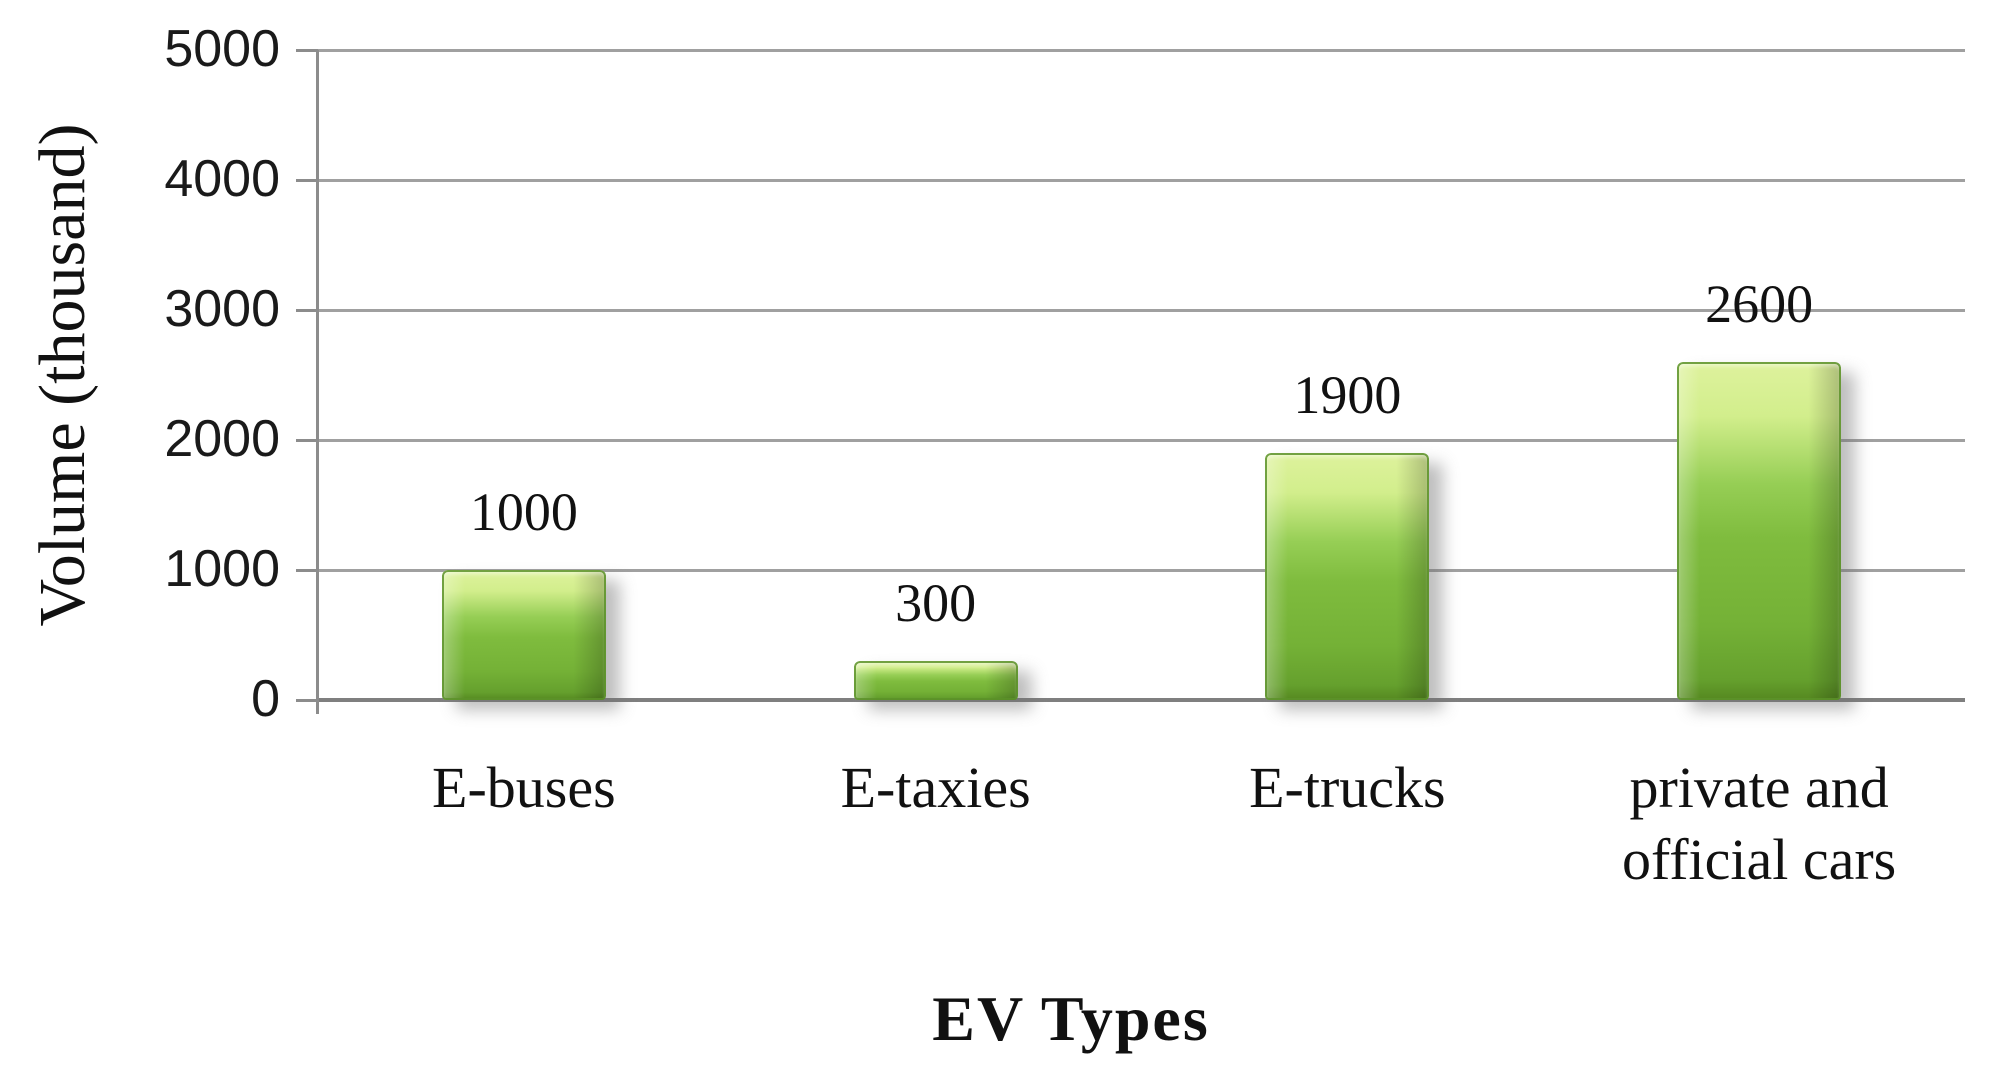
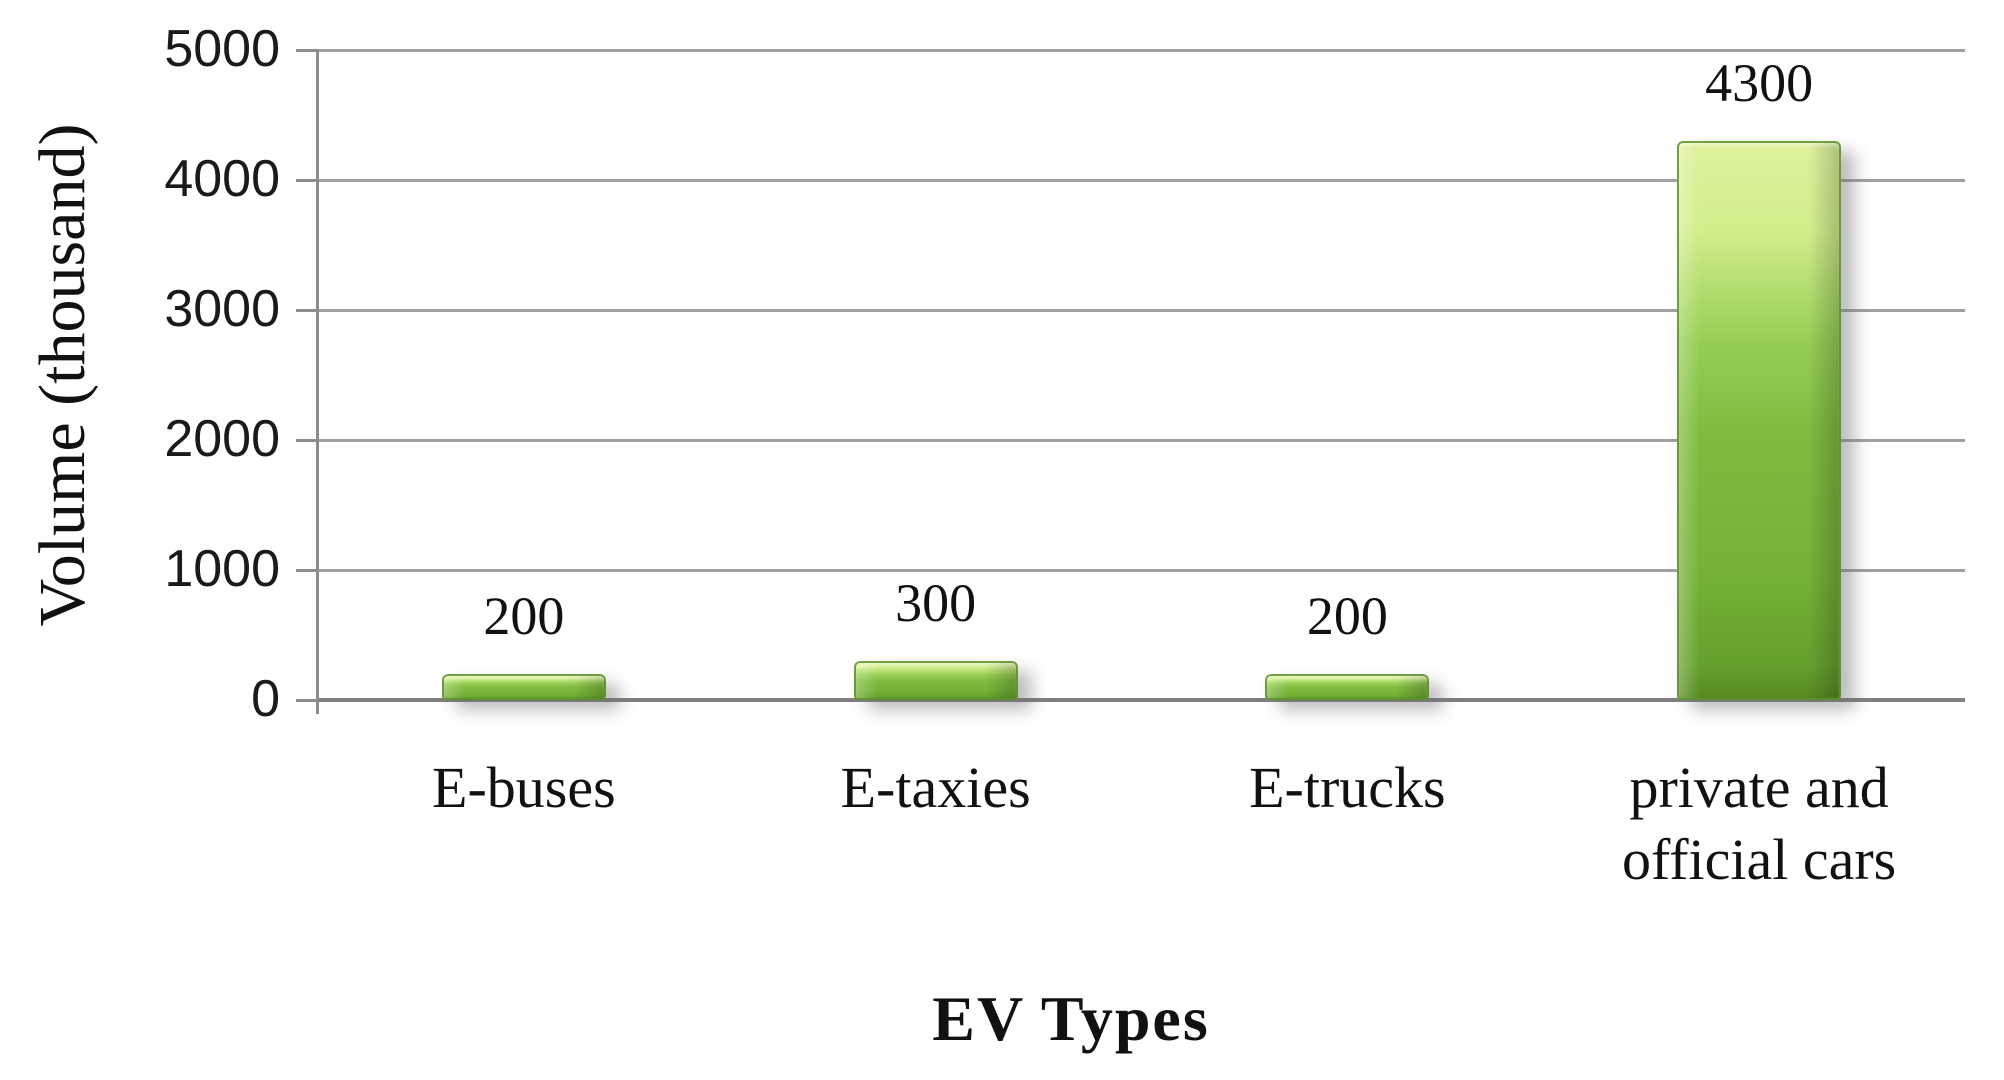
E-buses: 1000 -> 200
E-trucks: 1900 -> 200
private and official cars: 2600 -> 4300
